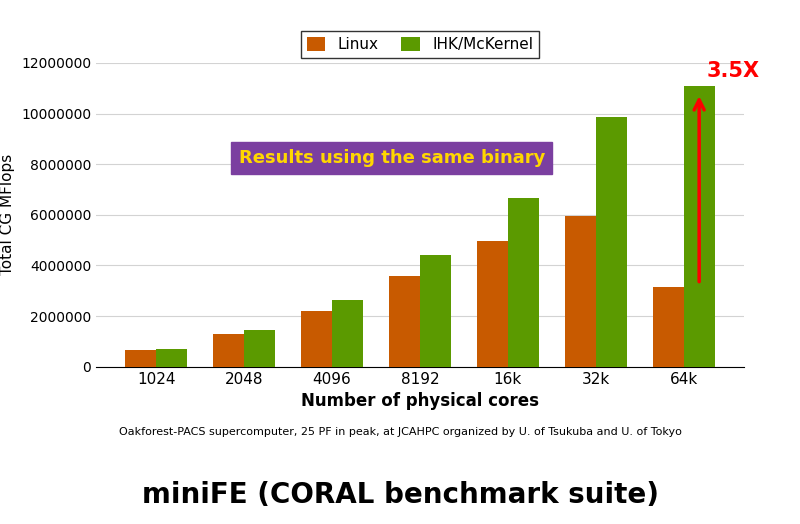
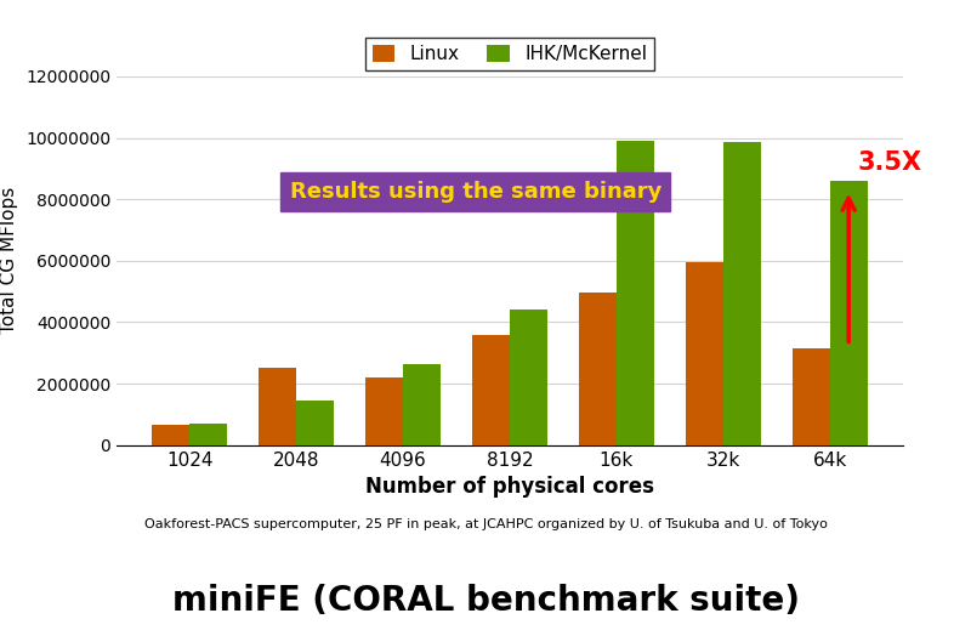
Linux/2048: 1280000 -> 2500000
IHK/McKernel/16k: 6680000 -> 9900000
IHK/McKernel/64k: 11100000 -> 8600000
